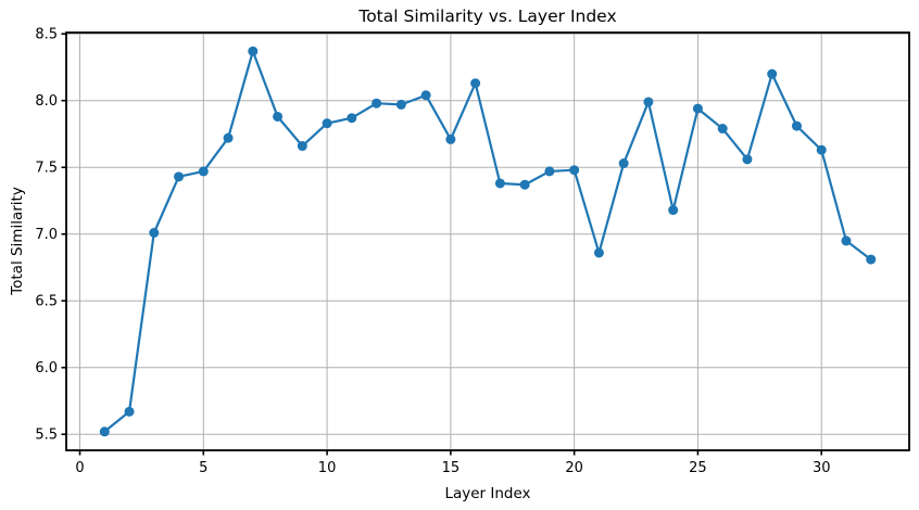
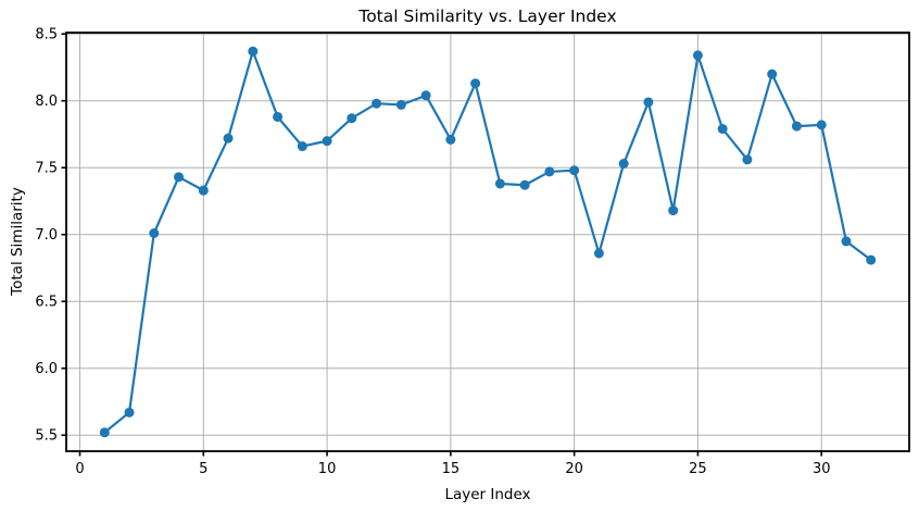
5: 7.47 -> 7.33
10: 7.83 -> 7.70
25: 7.94 -> 8.34
30: 7.63 -> 7.82
